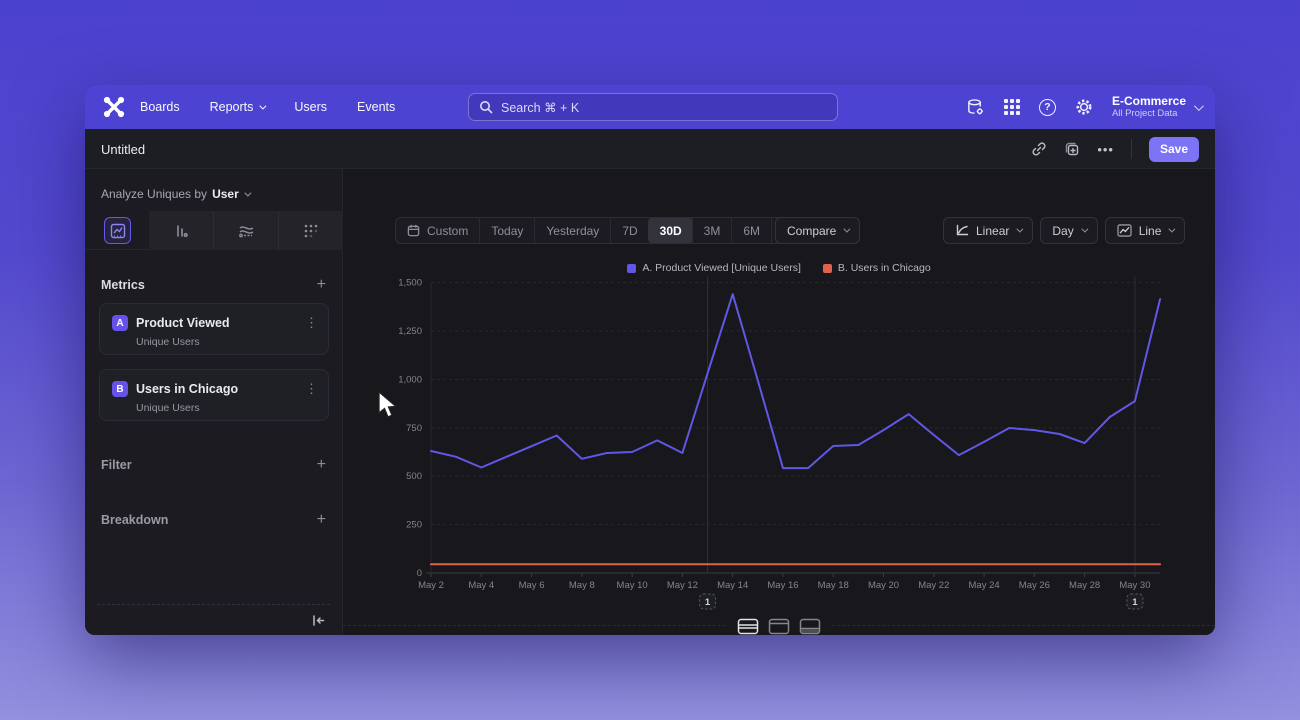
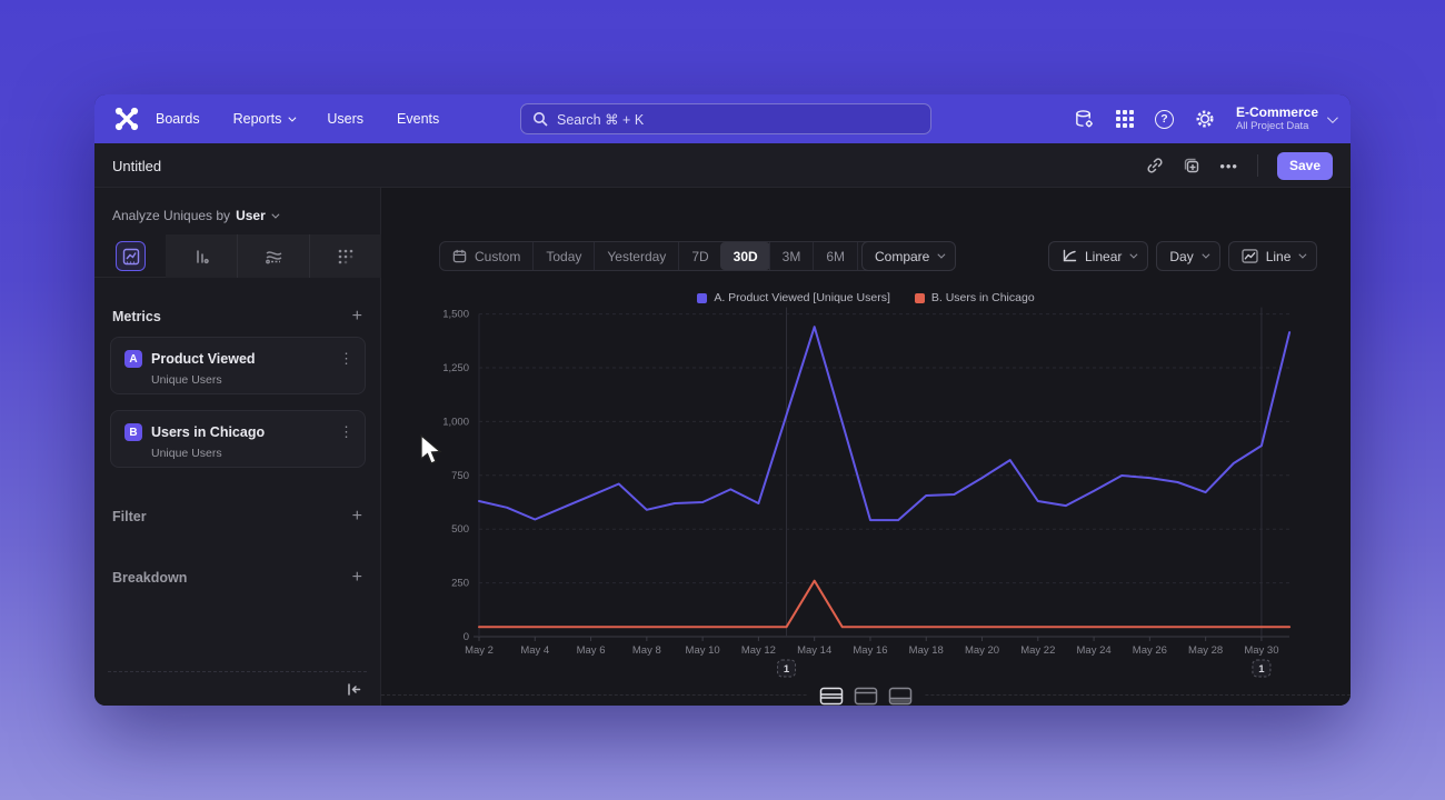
B. Users in Chicago/May 14: 40 -> 260
A. Product Viewed [Unique Users]/May 22: 710 -> 630
